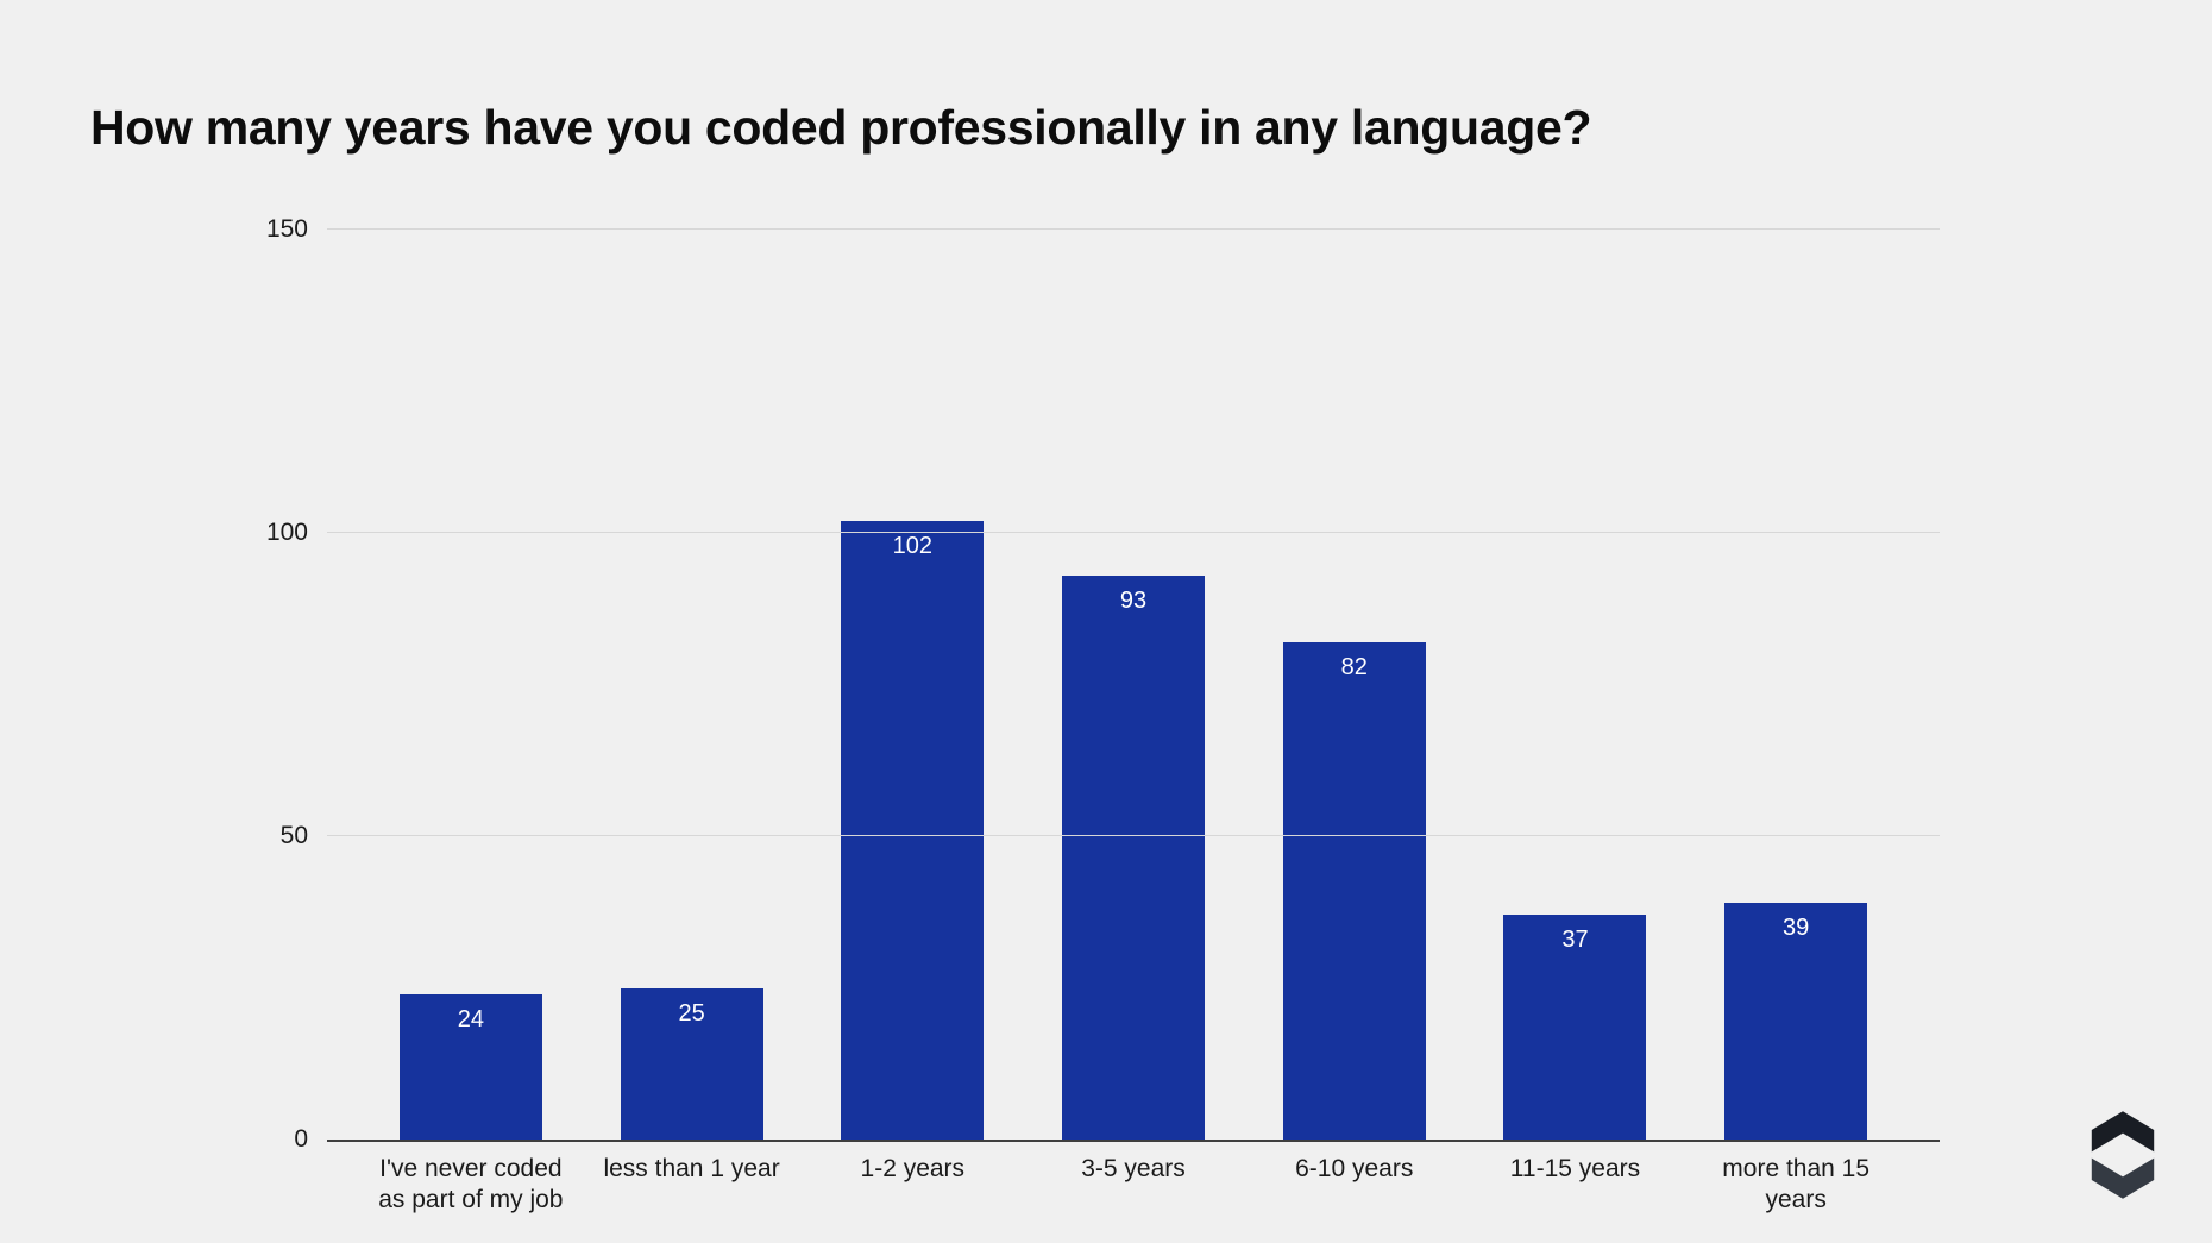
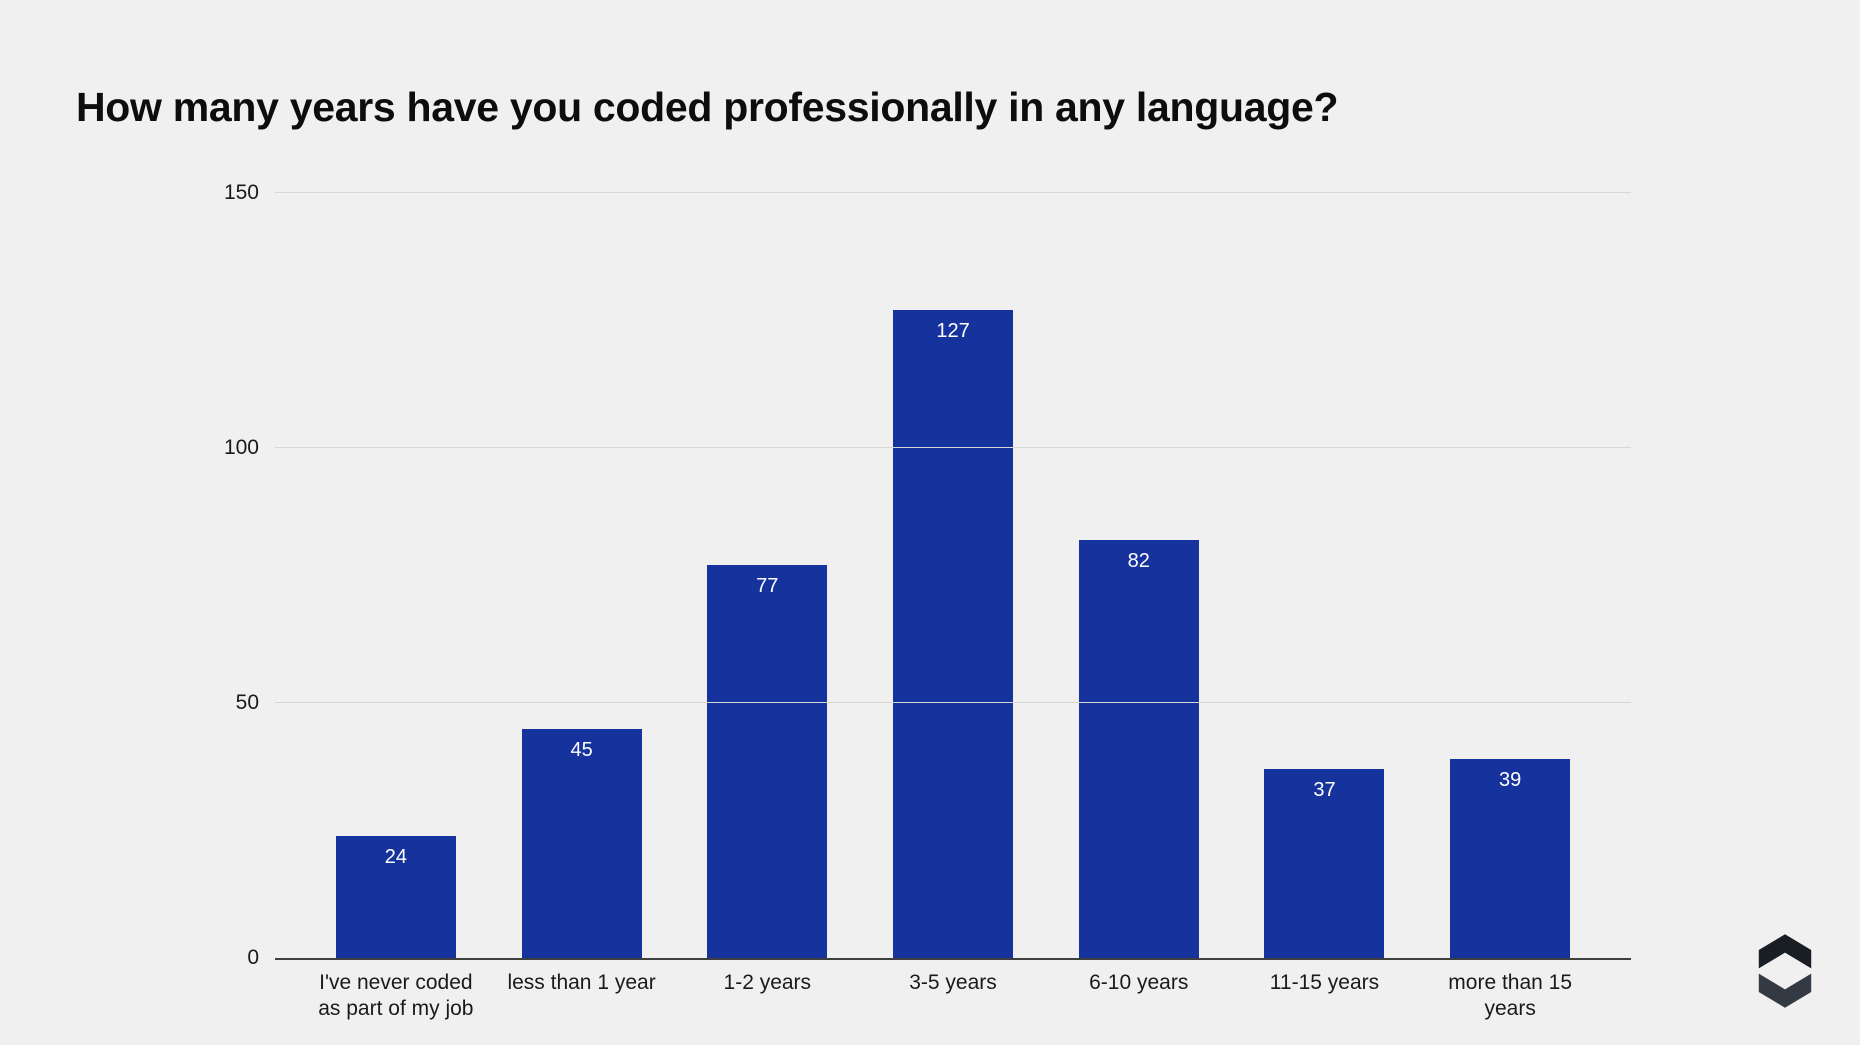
less than 1 year: 25 -> 45
1-2 years: 102 -> 77
3-5 years: 93 -> 127
